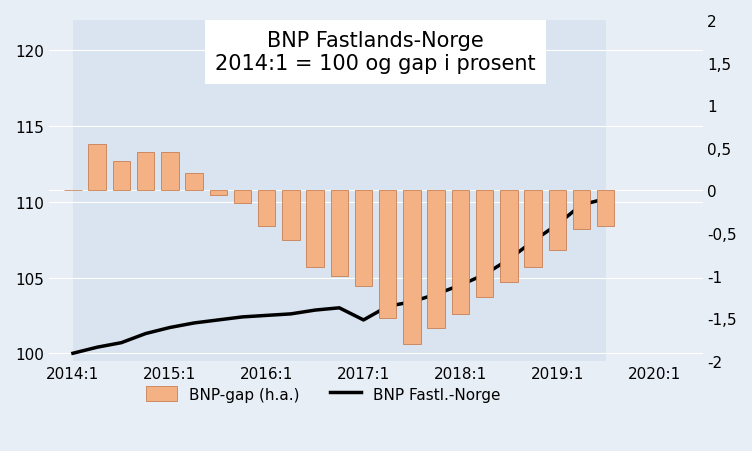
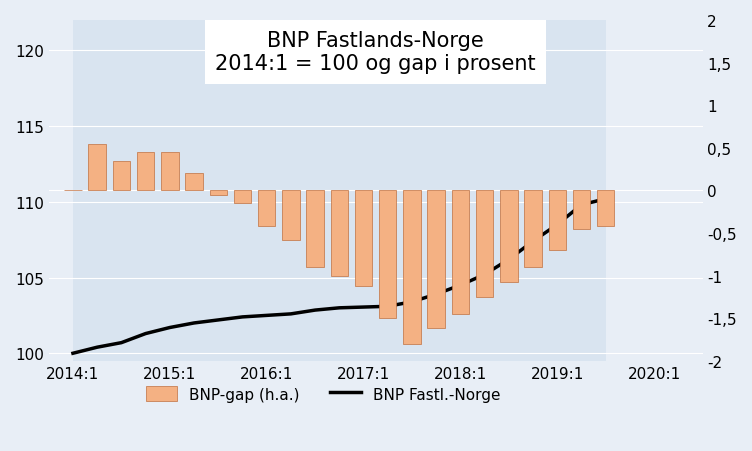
BNP Fastl.-Norge/2017:1: 102.2 -> 103.0
